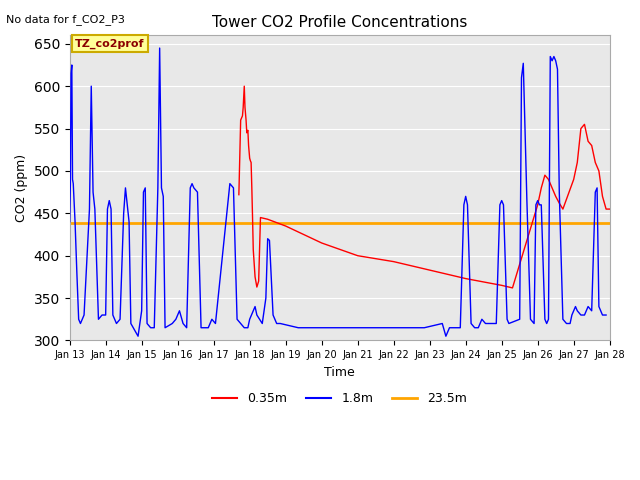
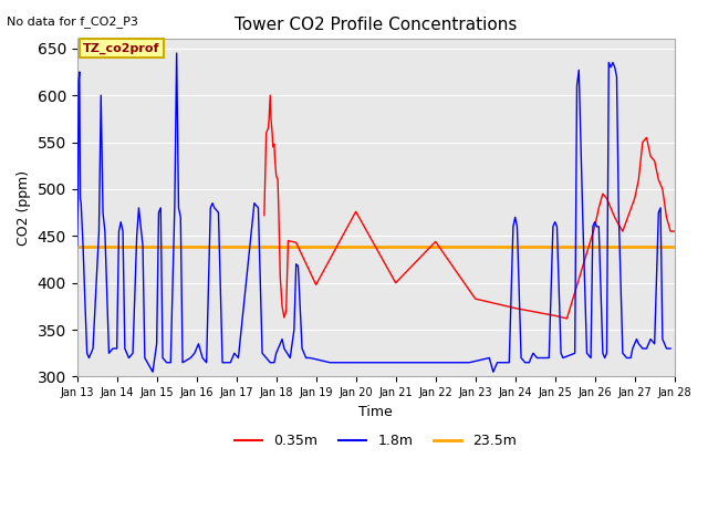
0.35m/Jan 19: 435 -> 398
0.35m/Jan 20: 415 -> 476
0.35m/Jan 22: 393 -> 444
